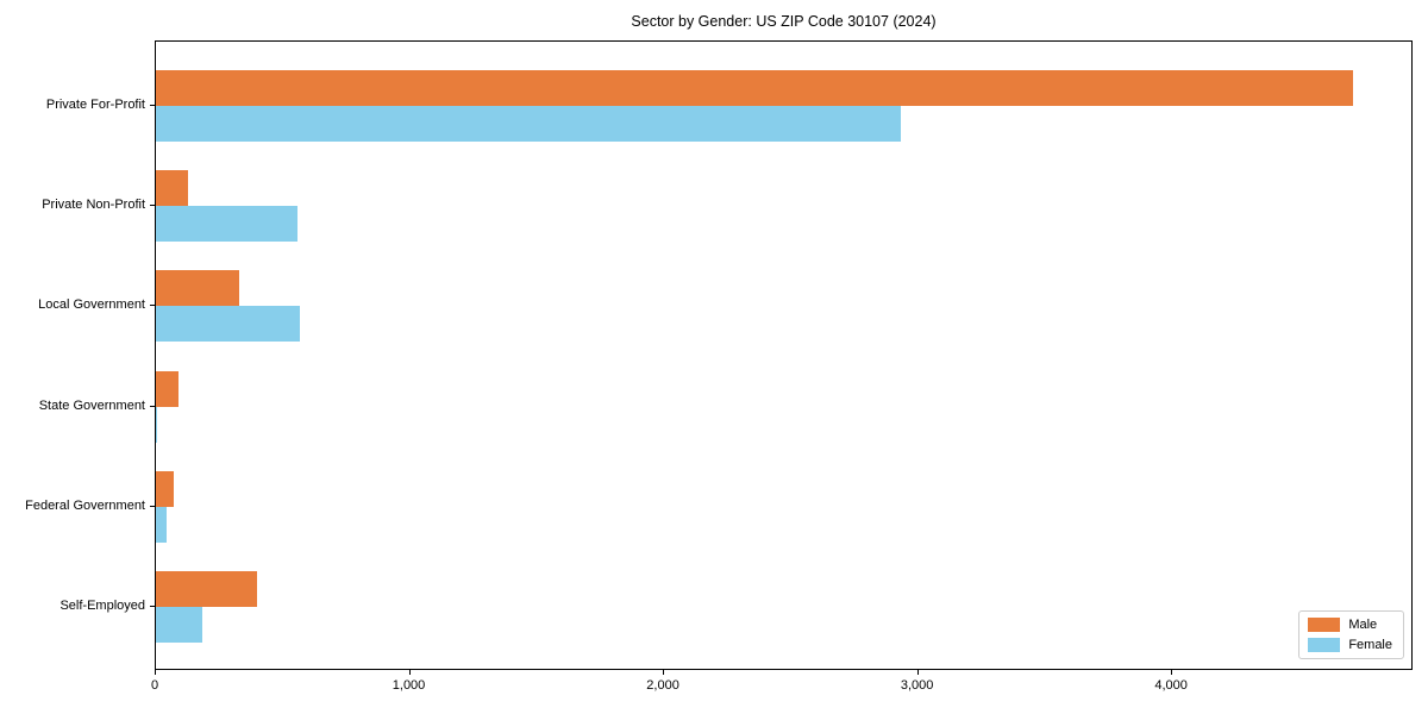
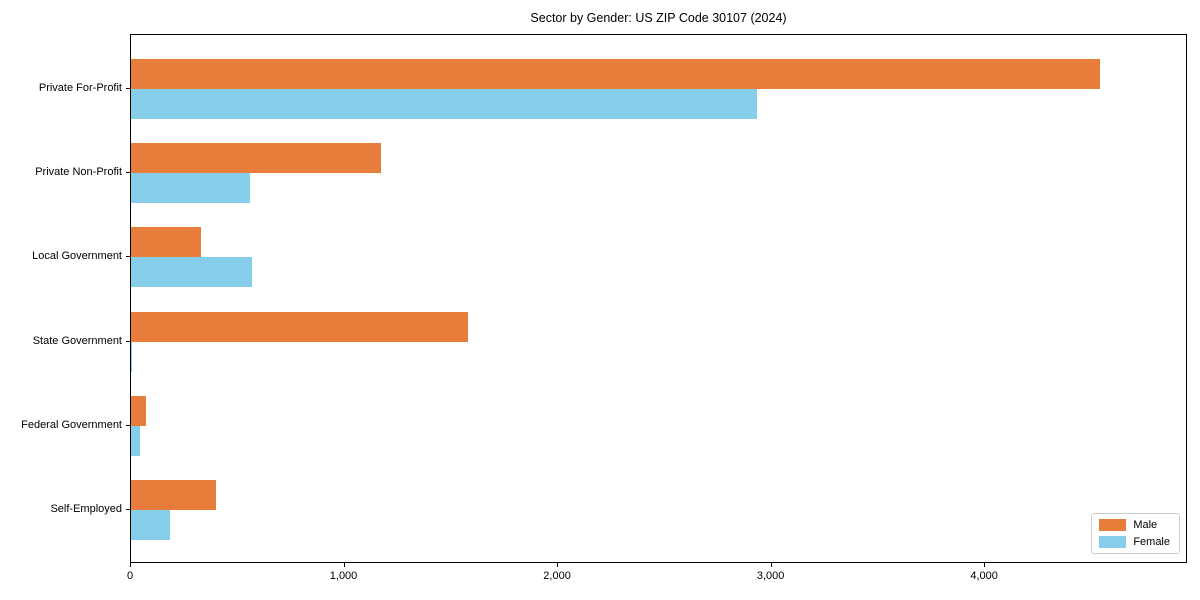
Male/Private For-Profit: 4710 -> 4540
Male/Private Non-Profit: 120 -> 1170
Male/State Government: 90 -> 1580
